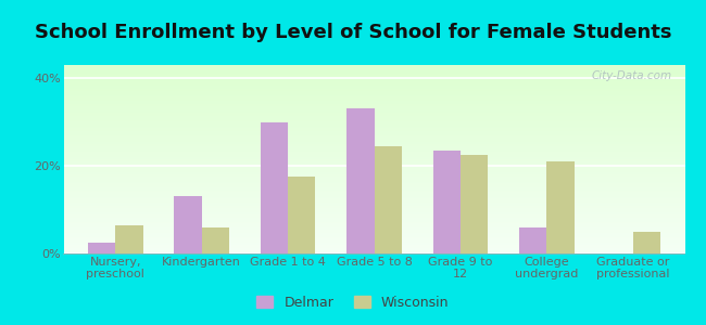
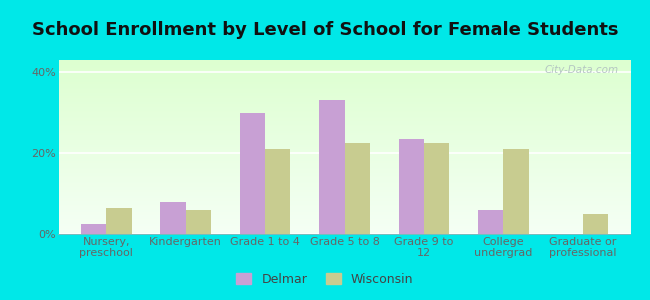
Delmar/Kindergarten: 13.0% -> 8.0%
Wisconsin/Grade 1 to 4: 17.5% -> 21.0%
Wisconsin/Grade 5 to 8: 24.5% -> 22.5%
